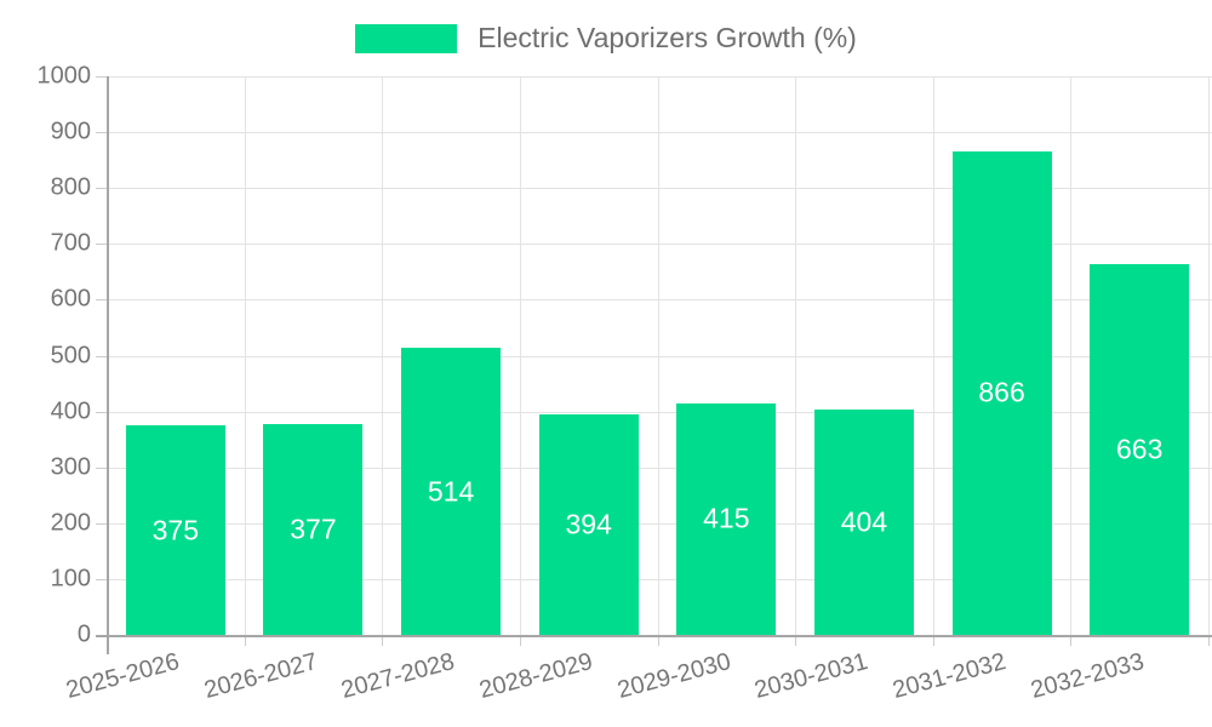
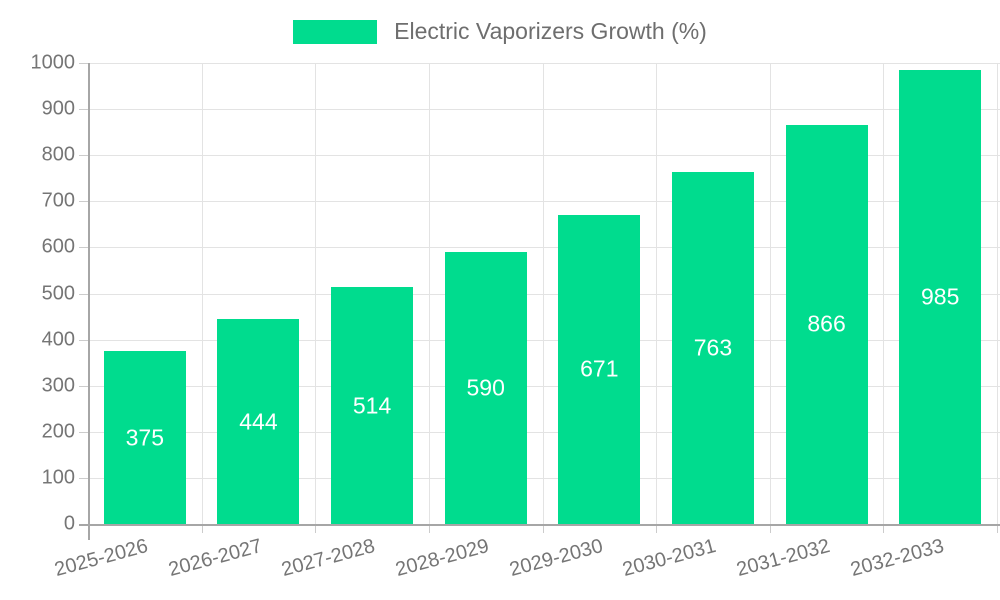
2026-2027: 377 -> 444
2028-2029: 394 -> 590
2029-2030: 415 -> 671
2030-2031: 404 -> 763
2032-2033: 663 -> 985
